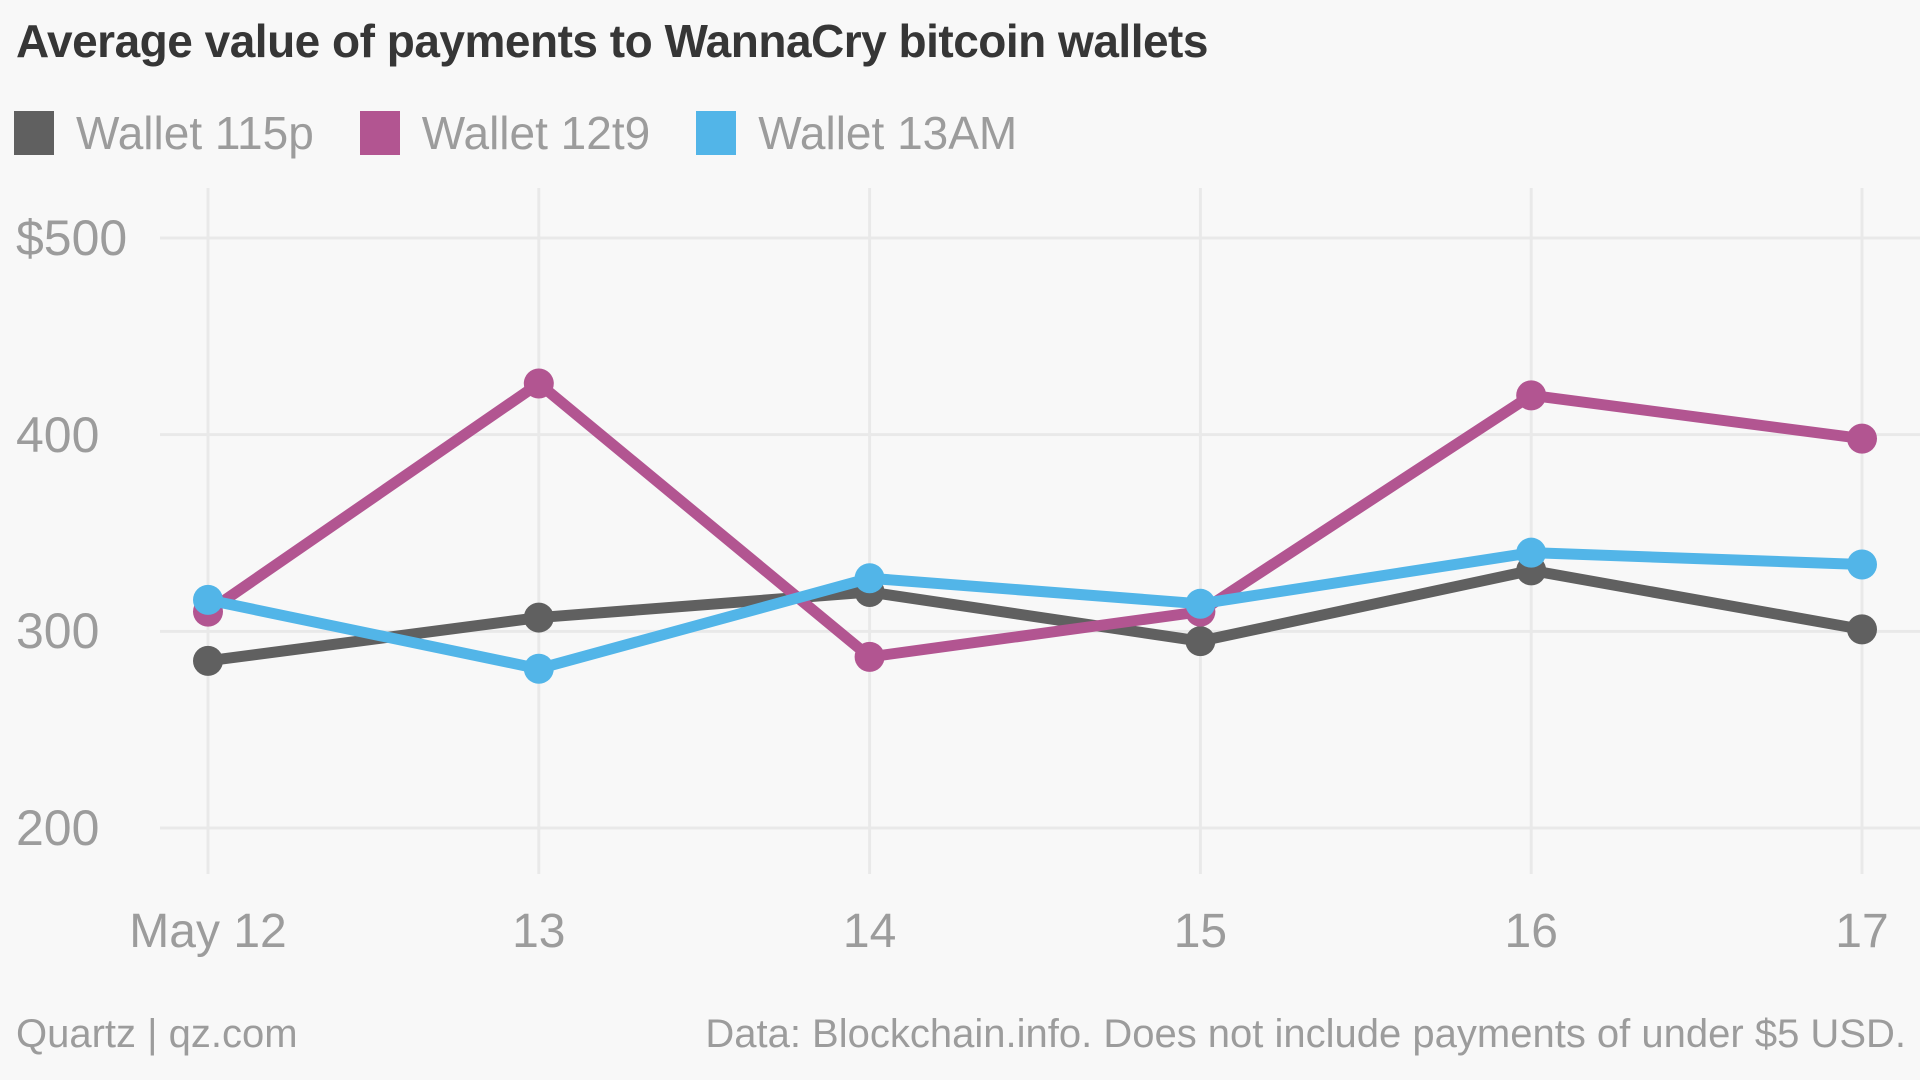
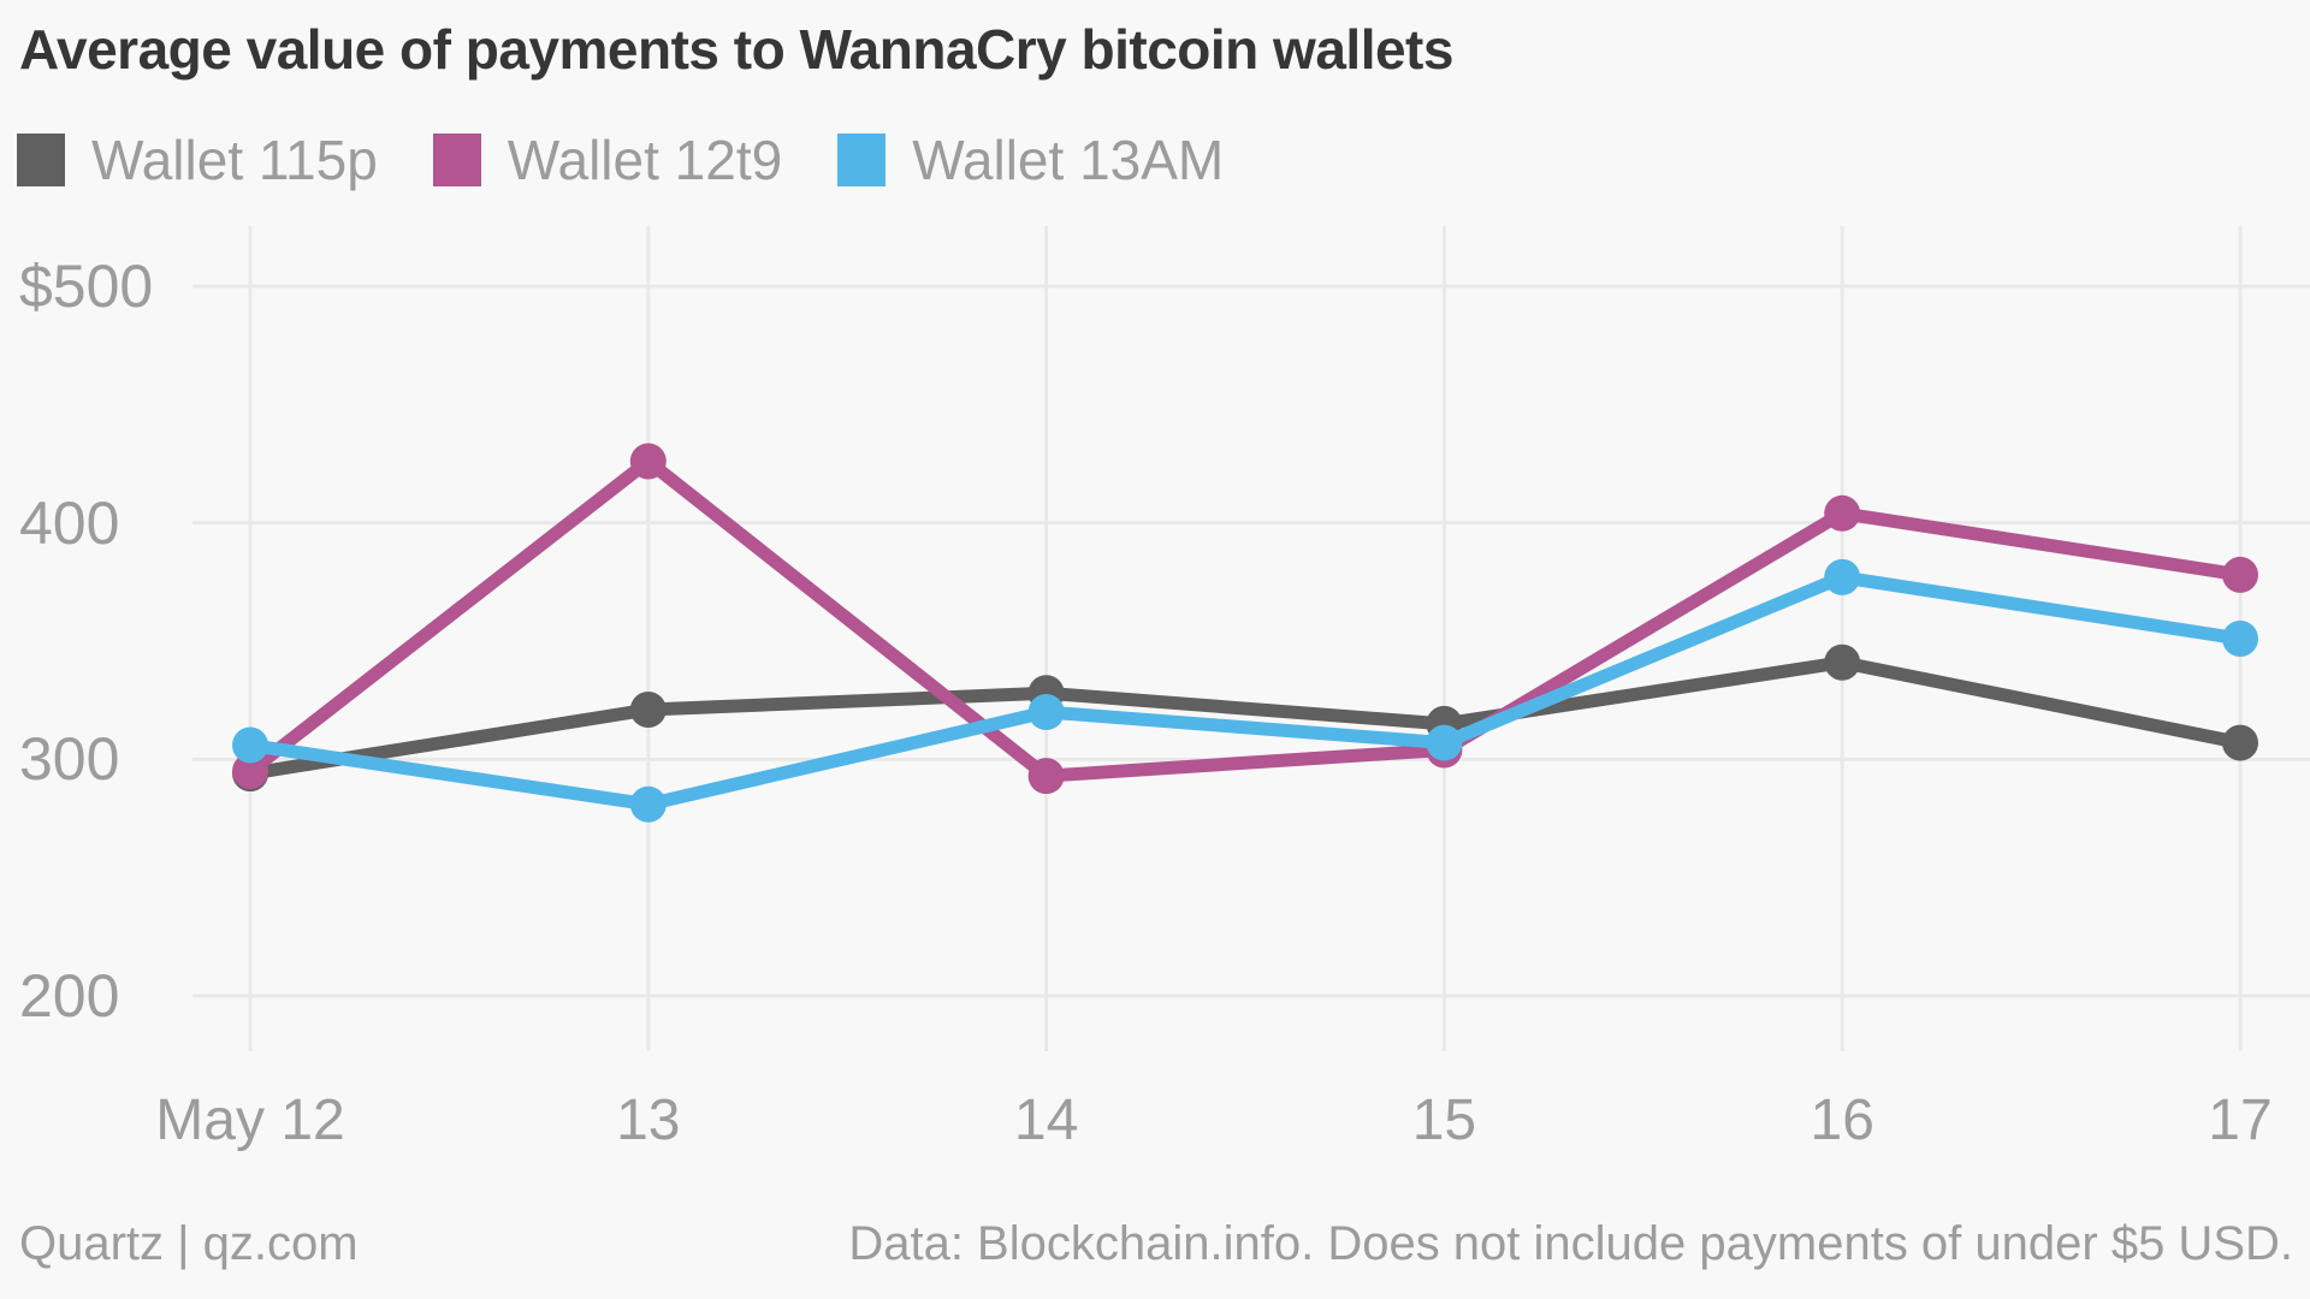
Wallet 115p/May 12: $285 -> $294
Wallet 12t9/May 12: $310 -> $295
Wallet 13AM/May 12: $316 -> $306
Wallet 115p/13: $307 -> $321
Wallet 115p/14: $320 -> $328
Wallet 12t9/14: $287 -> $293
Wallet 13AM/14: $327 -> $320
Wallet 115p/15: $295 -> $315
Wallet 12t9/15: $310 -> $304
Wallet 13AM/15: $314 -> $307
Wallet 115p/16: $331 -> $341
Wallet 12t9/16: $420 -> $404
Wallet 13AM/16: $340 -> $377
Wallet 115p/17: $301 -> $307
Wallet 12t9/17: $398 -> $378
Wallet 13AM/17: $334 -> $351
